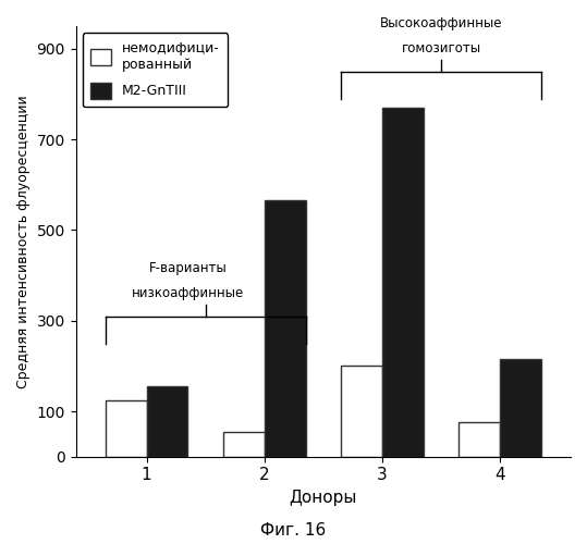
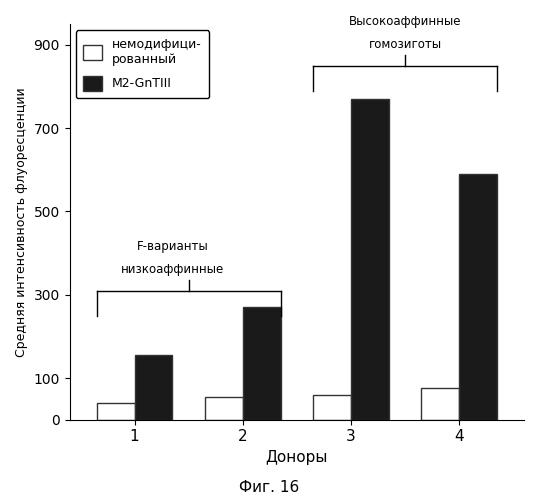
немодифици- рованный/1: 125 -> 40
M2-GnTIII/2: 565 -> 270
немодифици- рованный/3: 200 -> 60
M2-GnTIII/4: 215 -> 590
